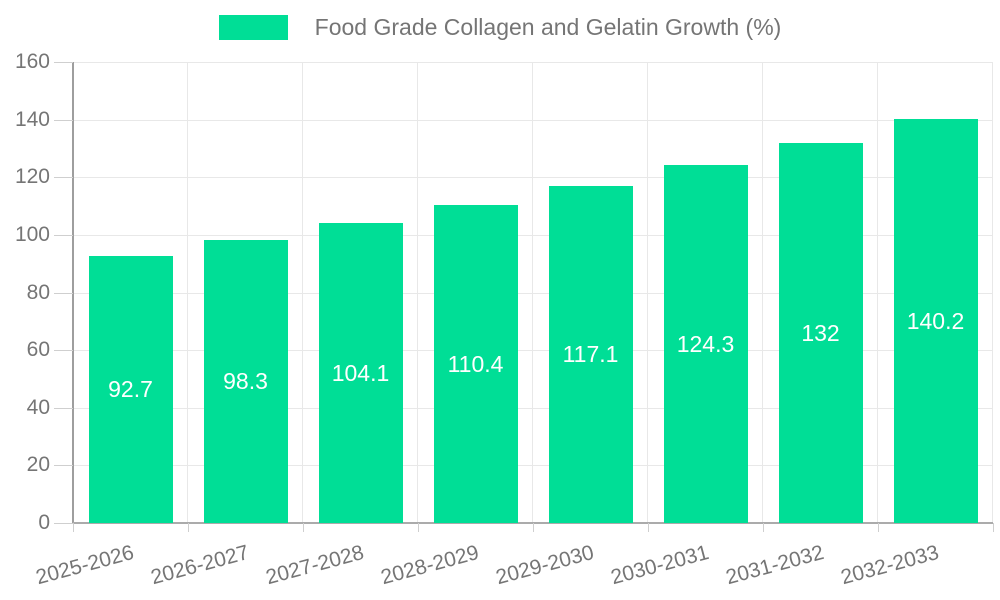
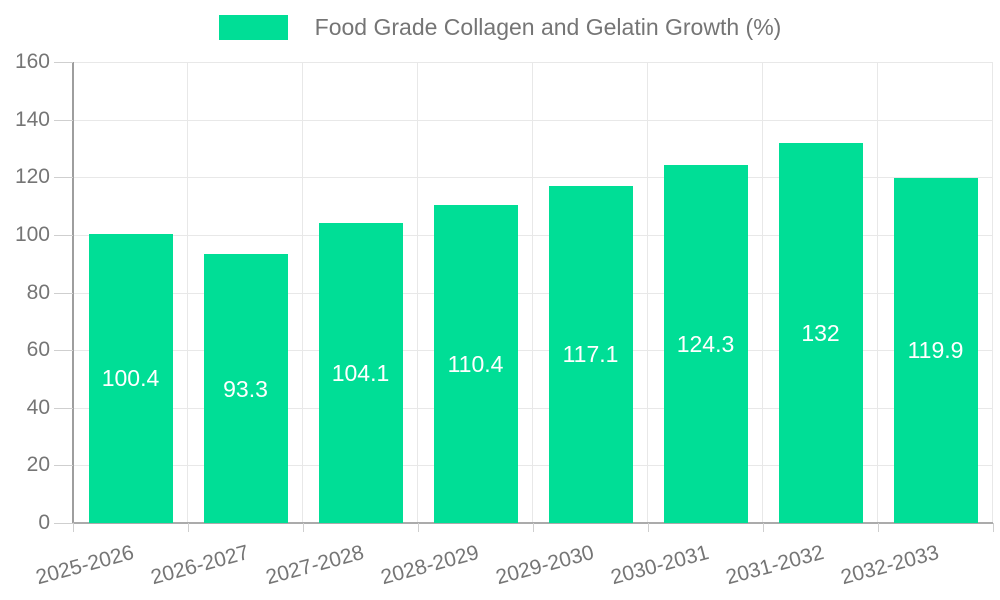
2025-2026: 92.7 -> 100.4
2026-2027: 98.3 -> 93.3
2032-2033: 140.2 -> 119.9
